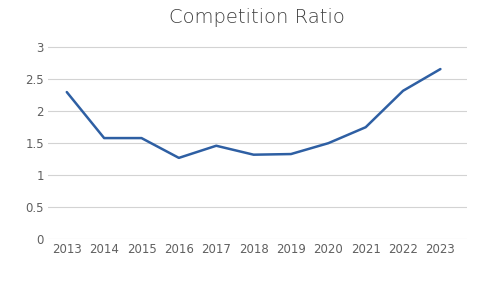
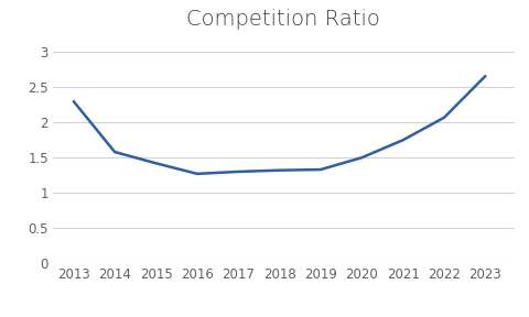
2015: 1.58 -> 1.42
2017: 1.46 -> 1.30
2022: 2.32 -> 2.07
